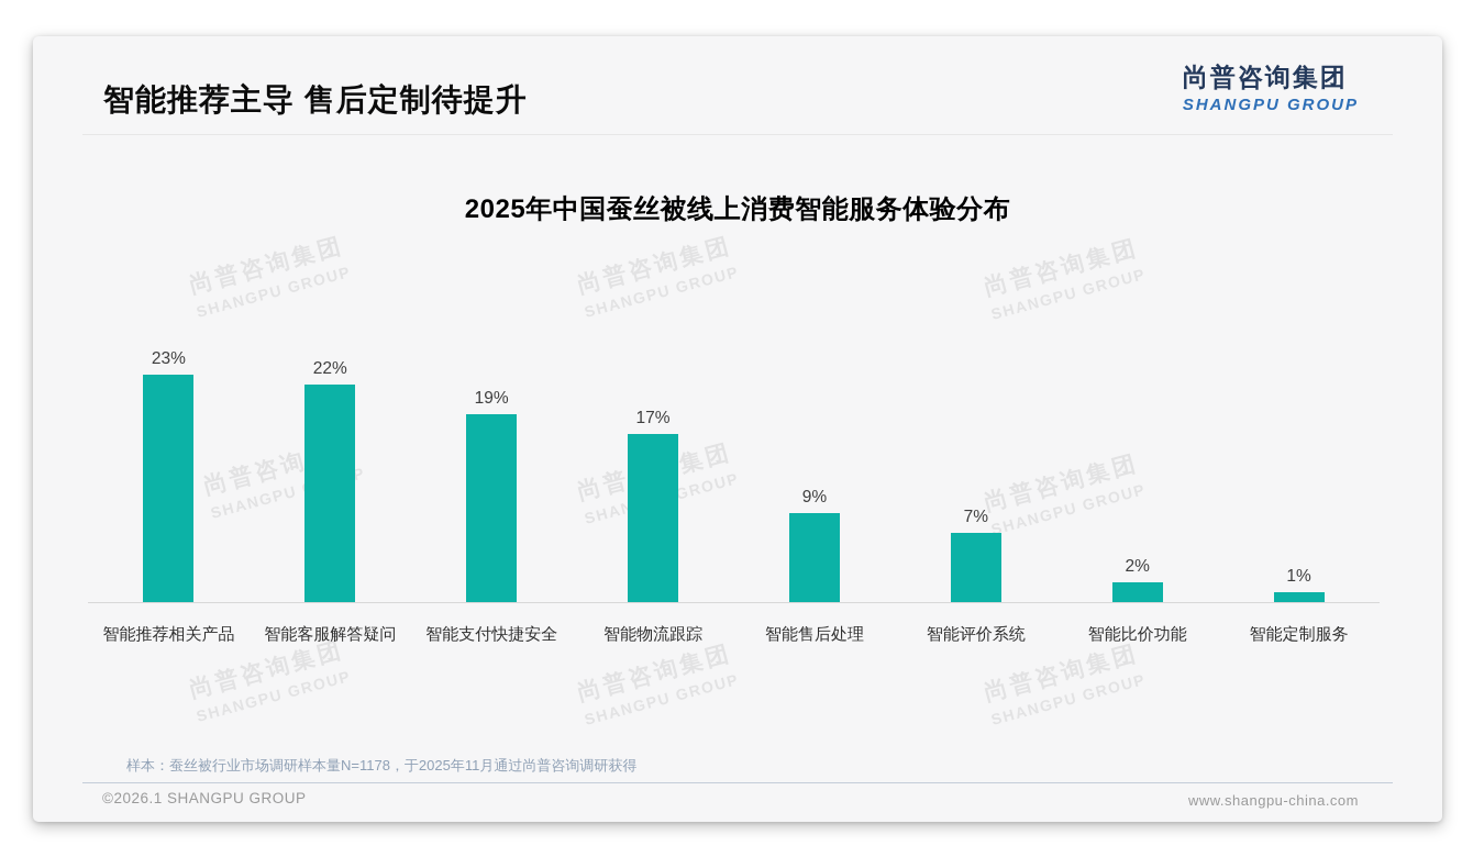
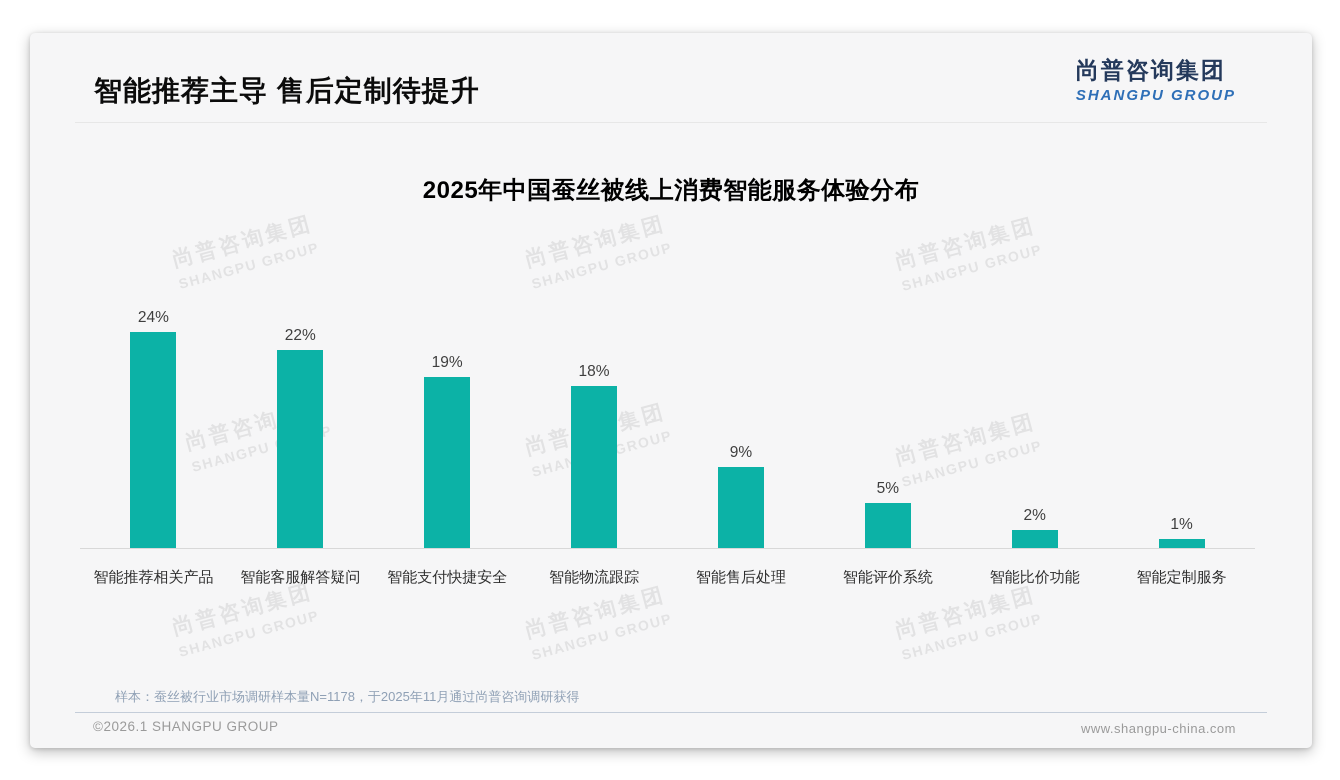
智能推荐相关产品: 23% -> 24%
智能物流跟踪: 17% -> 18%
智能评价系统: 7% -> 5%
